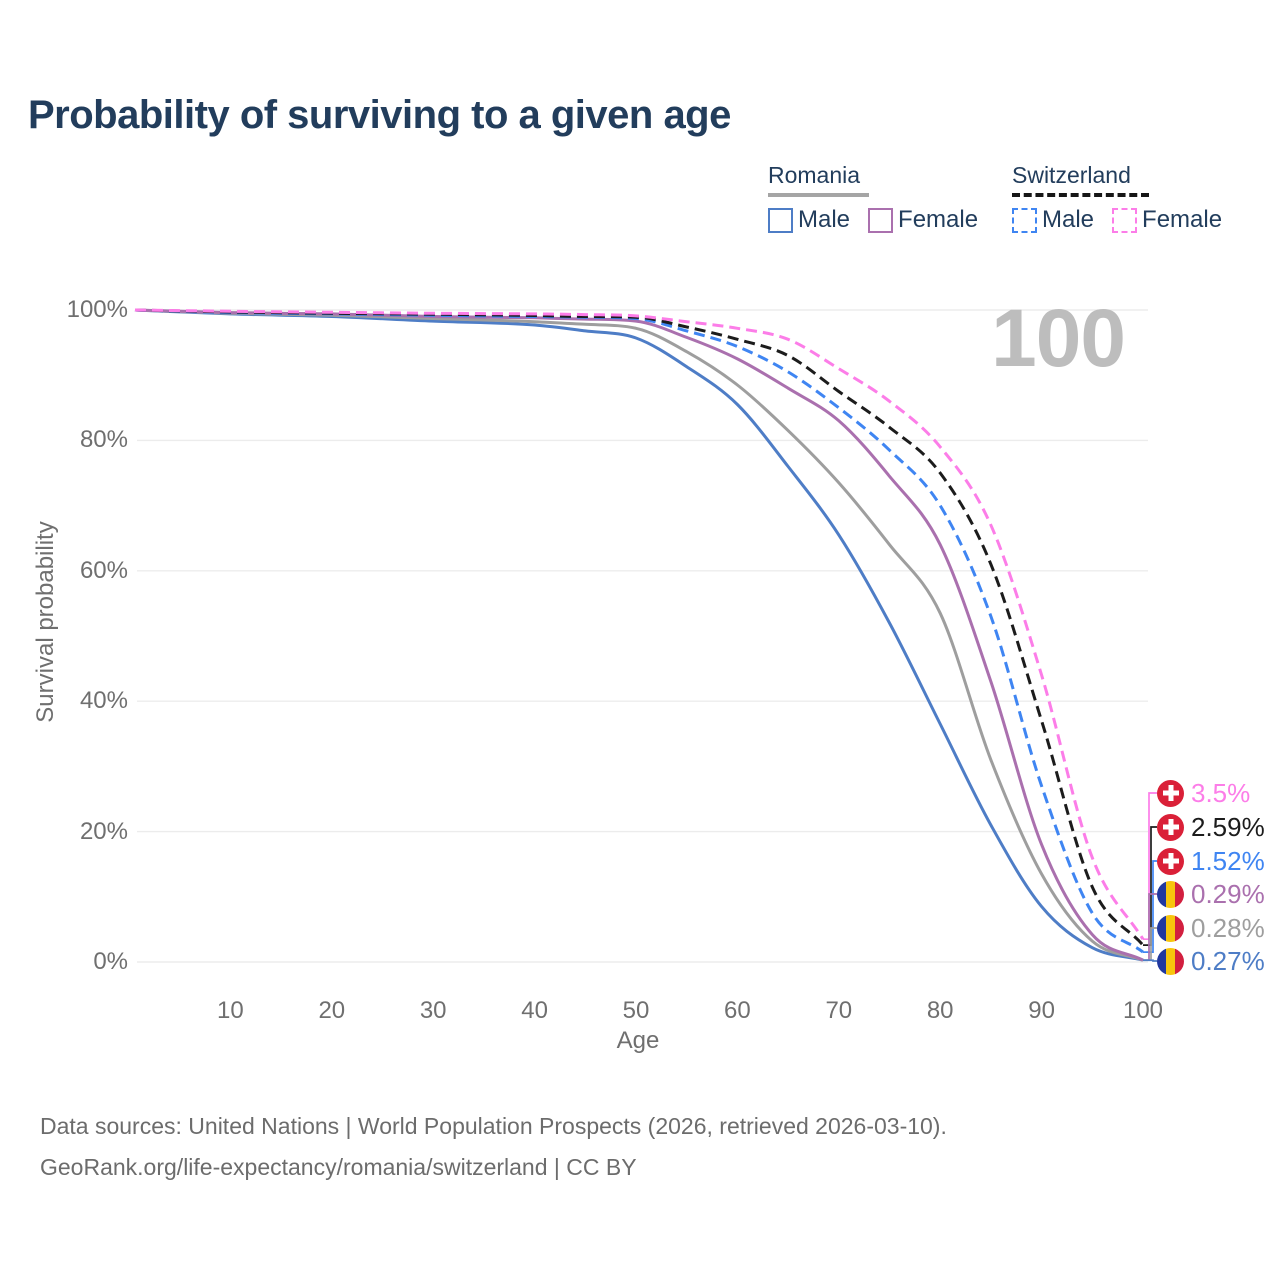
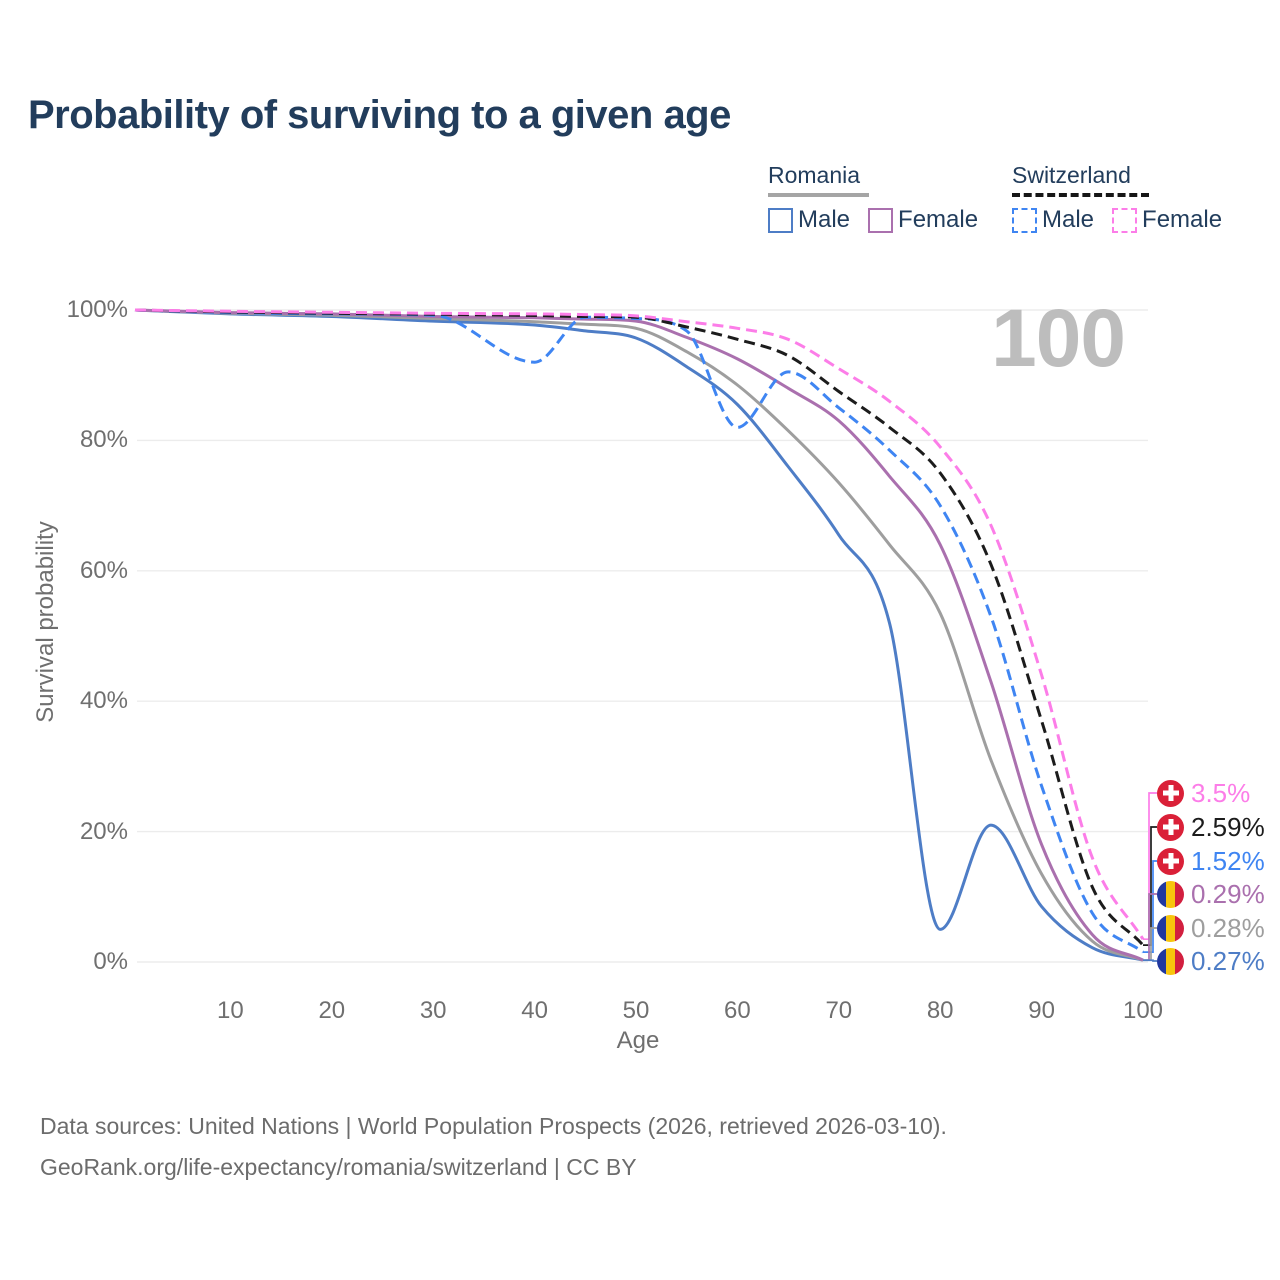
Switzerland Male/40: 99% -> 92%
Switzerland Male/60: 94% -> 82%
Romania Male/80: 36% -> 5%
